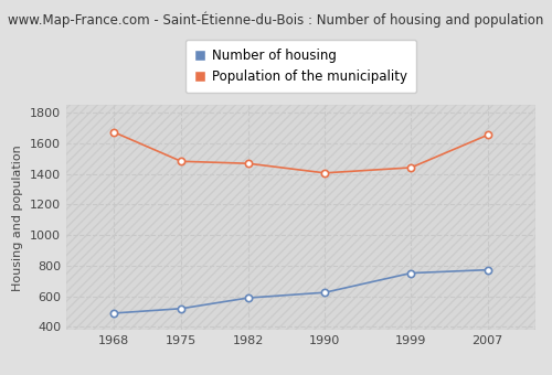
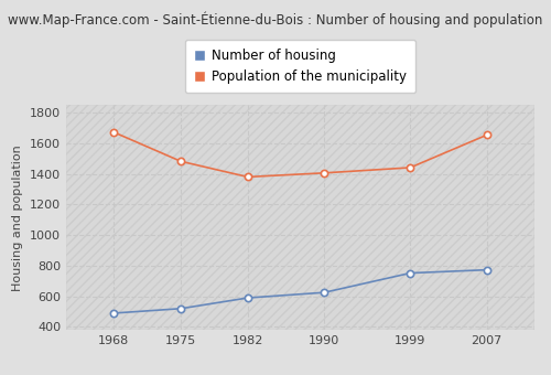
Population of the municipality/1982: 1470 -> 1380
